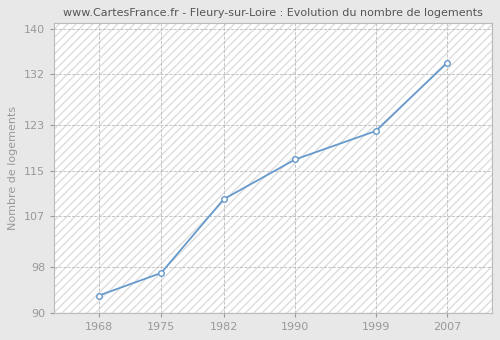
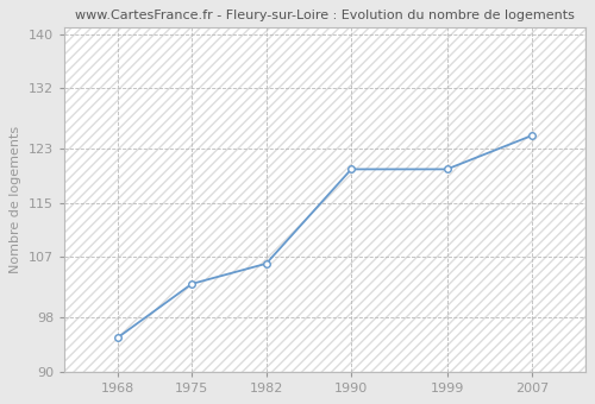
1968: 93 -> 95
1975: 97 -> 103
1982: 110 -> 106
1990: 117 -> 120
1999: 122 -> 120
2007: 134 -> 125
